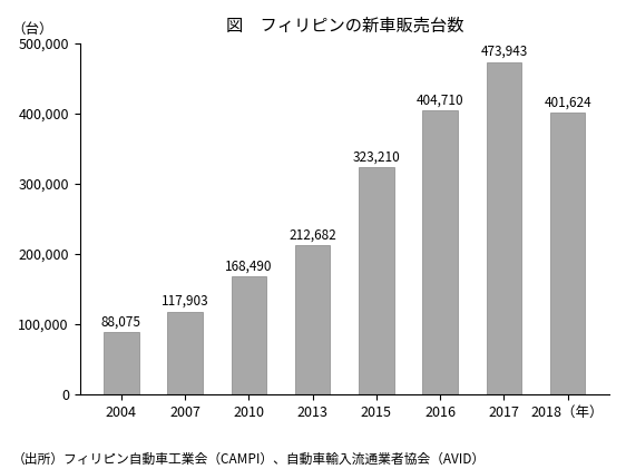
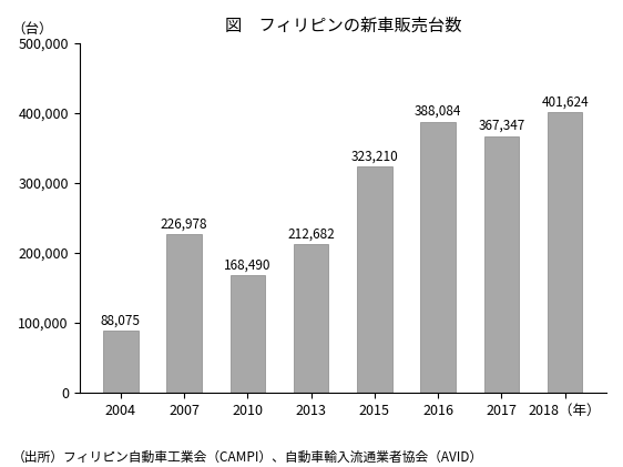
2007: 117,903 -> 226,978
2016: 404,710 -> 388,084
2017: 473,943 -> 367,347
